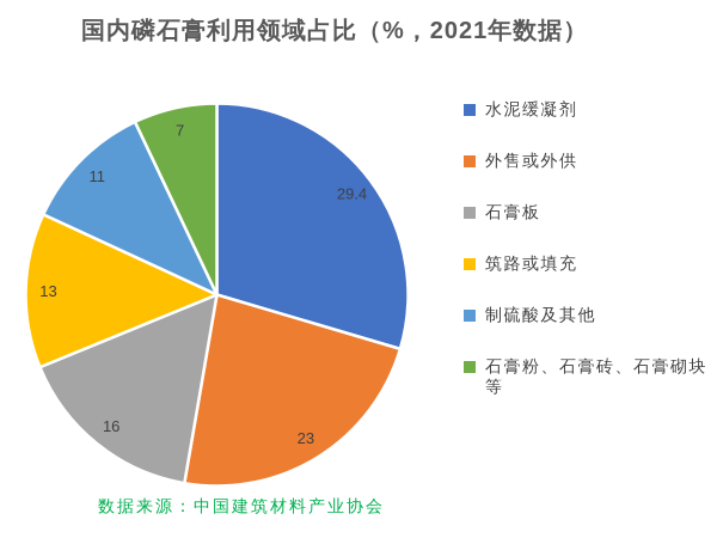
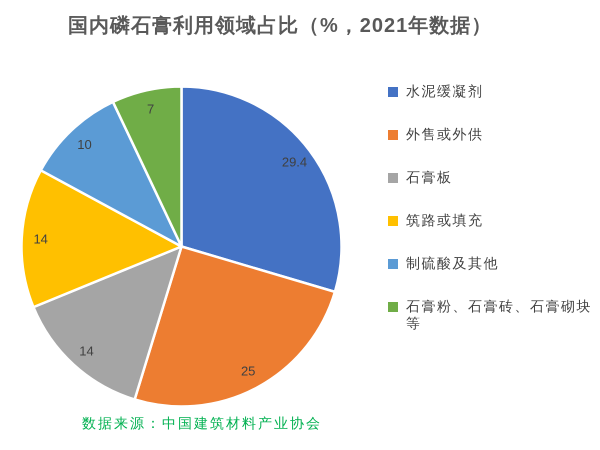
外售或外供: 23 -> 25
石膏板: 16 -> 14
筑路或填充: 13 -> 14
制硫酸及其他: 11 -> 10
